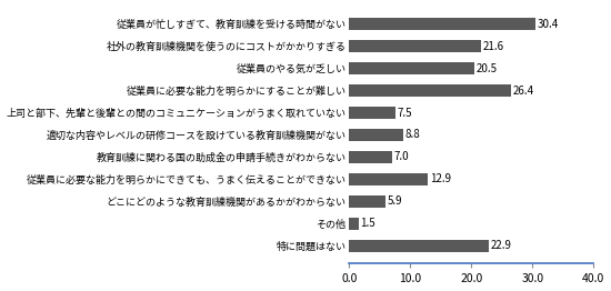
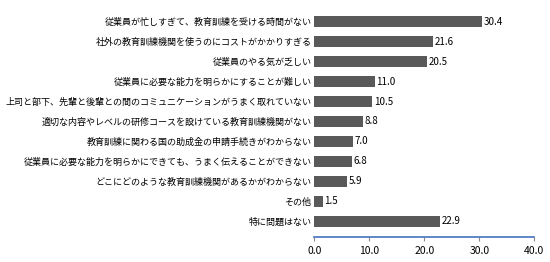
従業員に必要な能力を明らかにすることが難しい: 26.4 -> 11.0
上司と部下、先輩と後輩との間のコミュニケーションがうまく取れていない: 7.5 -> 10.5
従業員に必要な能力を明らかにできても、うまく伝えることができない: 12.9 -> 6.8
